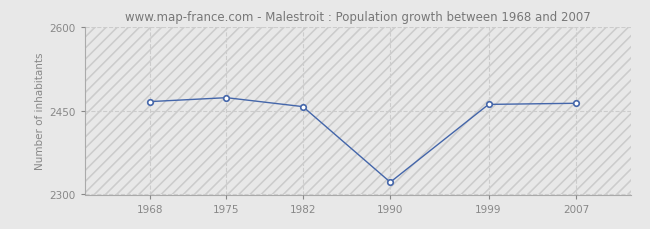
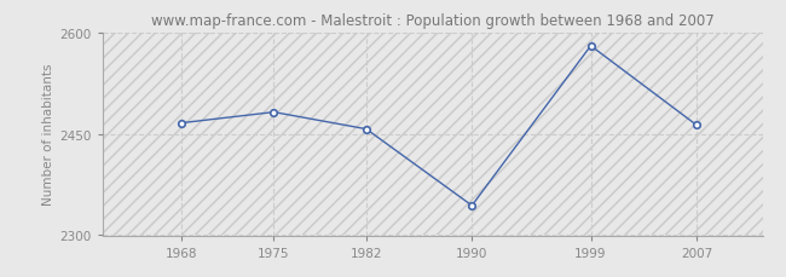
1975: 2473 -> 2482
1990: 2322 -> 2344
1999: 2461 -> 2580
